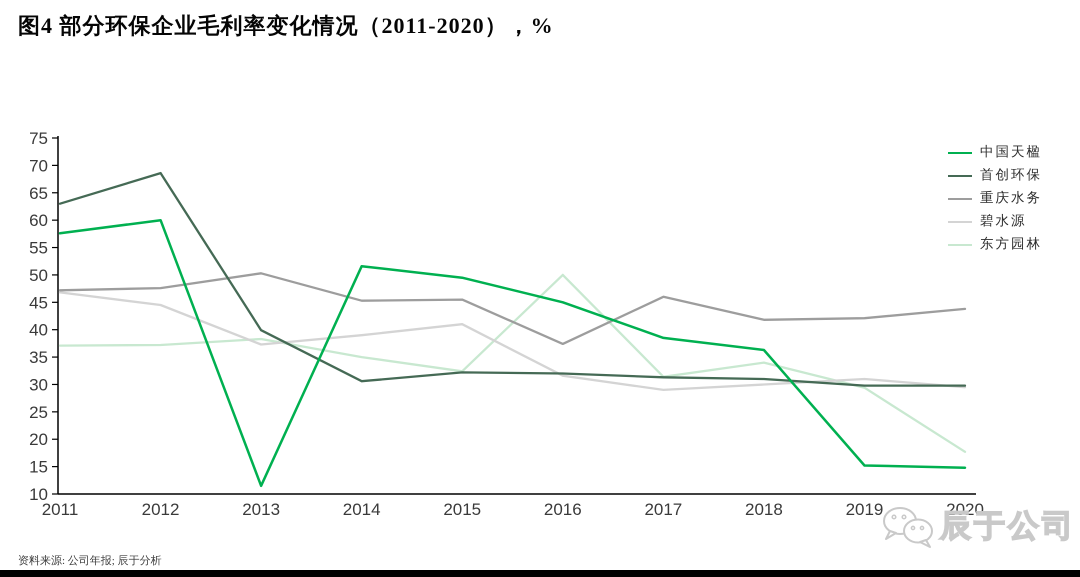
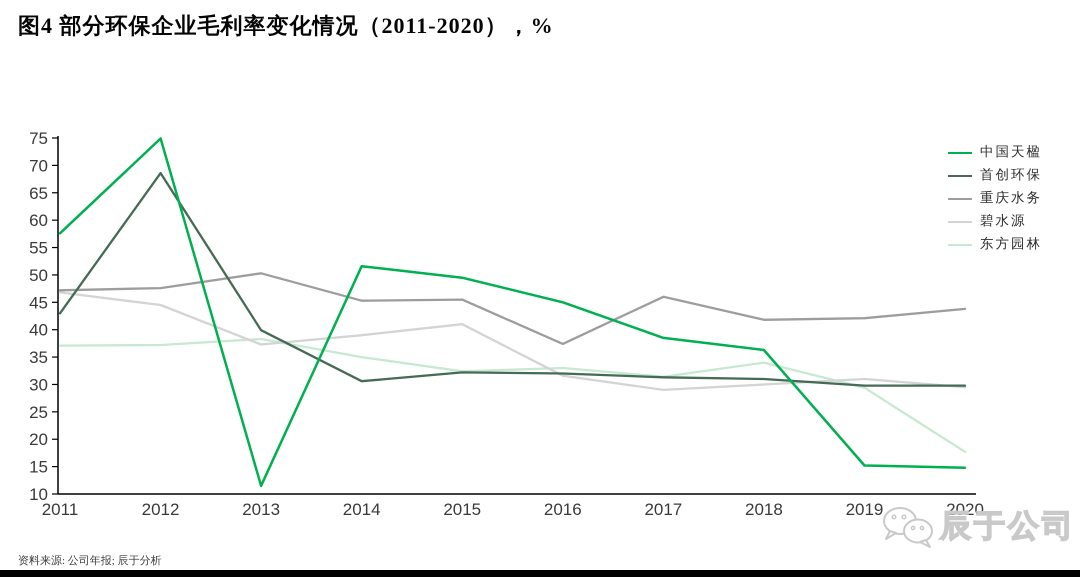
首创环保/2011: 63 -> 43
中国天楹/2012: 60 -> 75
东方园林/2016: 50 -> 33
